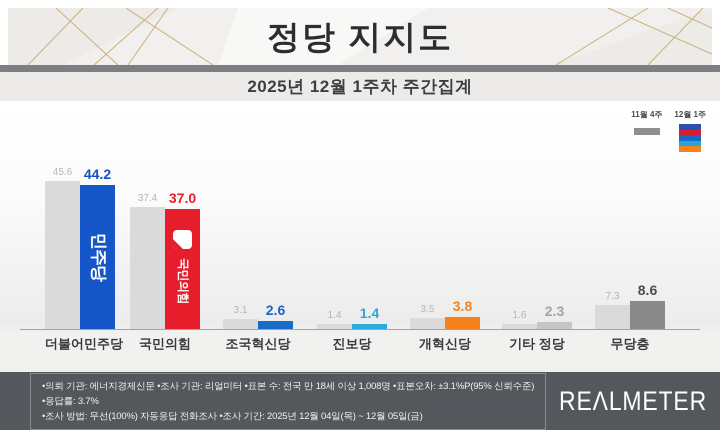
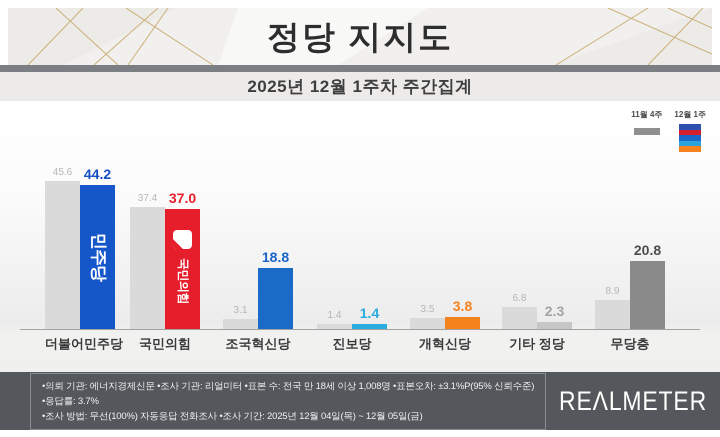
12월 1주/조국혁신당: 2.6 -> 18.8
11월 4주/기타 정당: 1.6 -> 6.8
11월 4주/무당층: 7.3 -> 8.9
12월 1주/무당층: 8.6 -> 20.8
